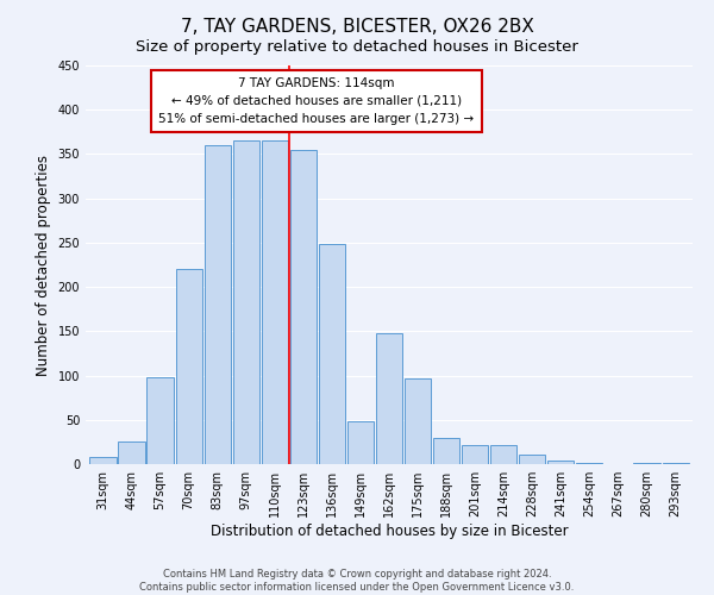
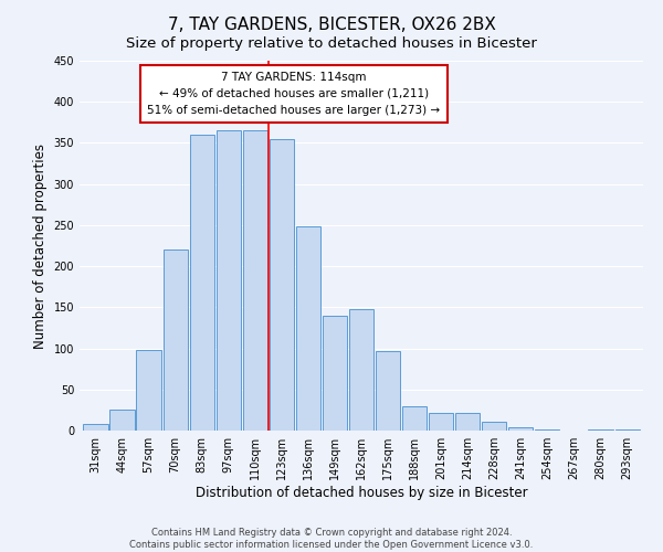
149sqm: 48 -> 140
